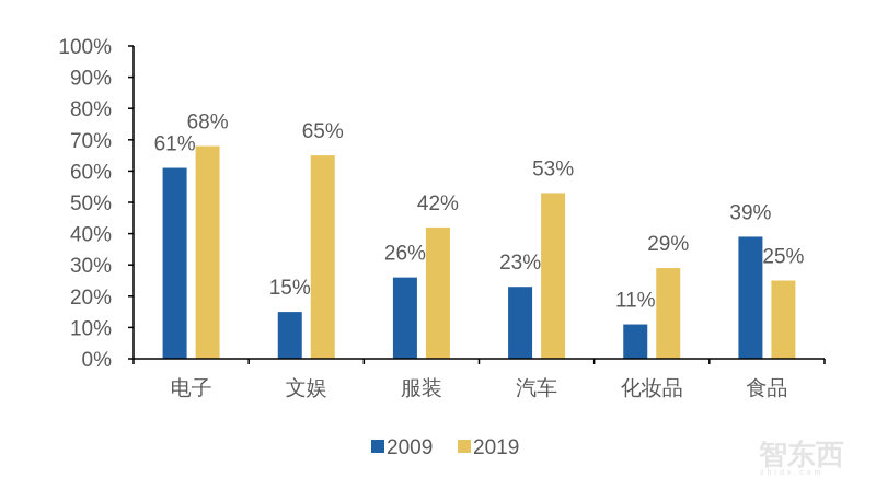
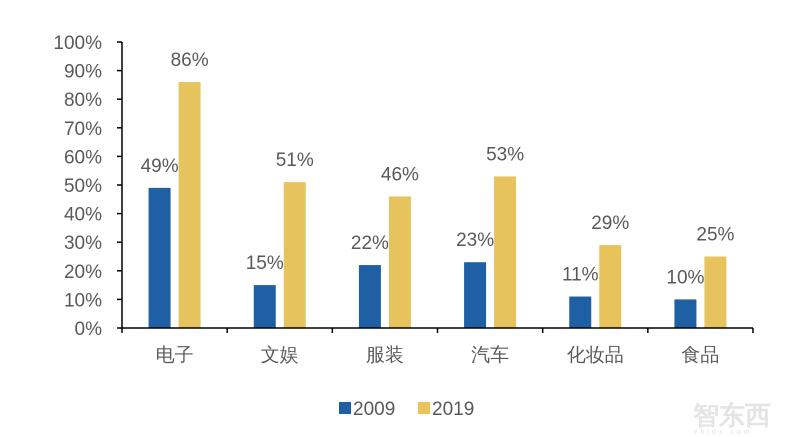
2009/电子: 61% -> 49%
2019/电子: 68% -> 86%
2019/文娱: 65% -> 51%
2009/服装: 26% -> 22%
2019/服装: 42% -> 46%
2009/食品: 39% -> 10%
